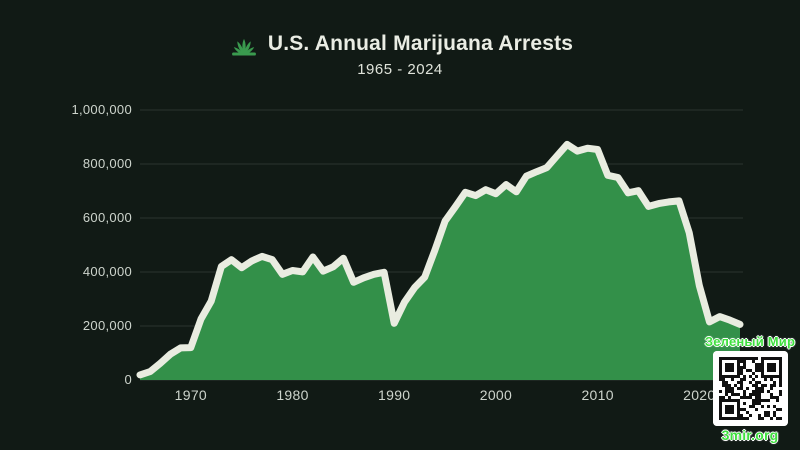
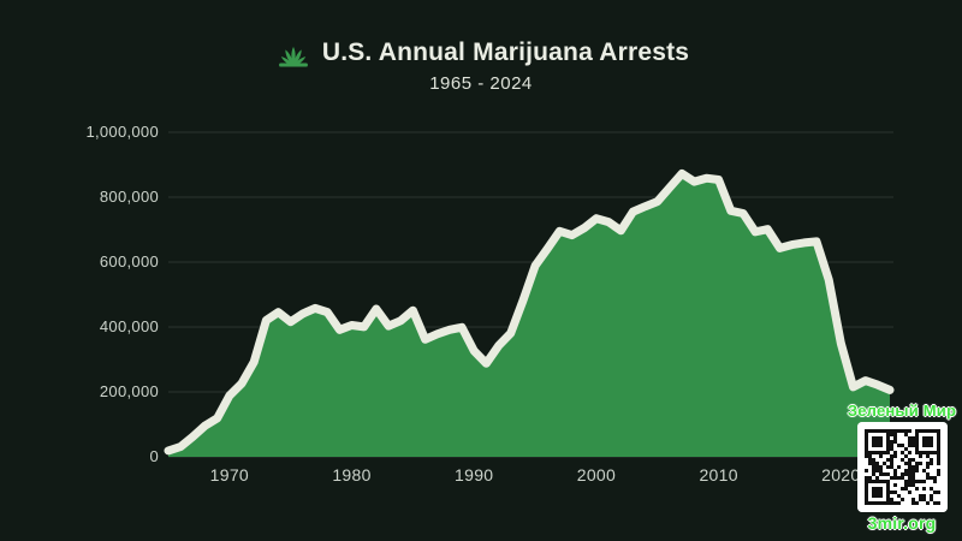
1970: 120000 -> 190000
1990: 210000 -> 330000
2000: 690000 -> 730000
